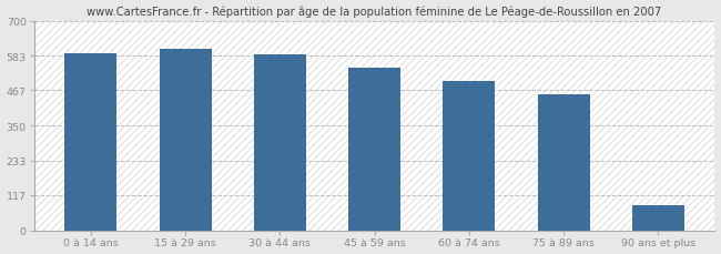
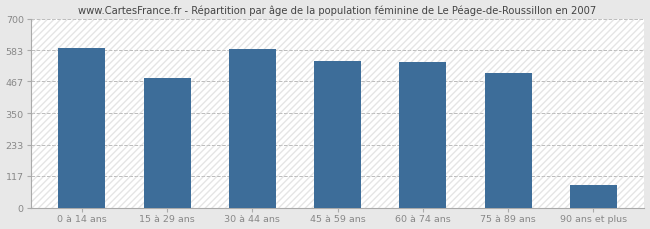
15 à 29 ans: 606 -> 480
60 à 74 ans: 500 -> 540
75 à 89 ans: 453 -> 500
